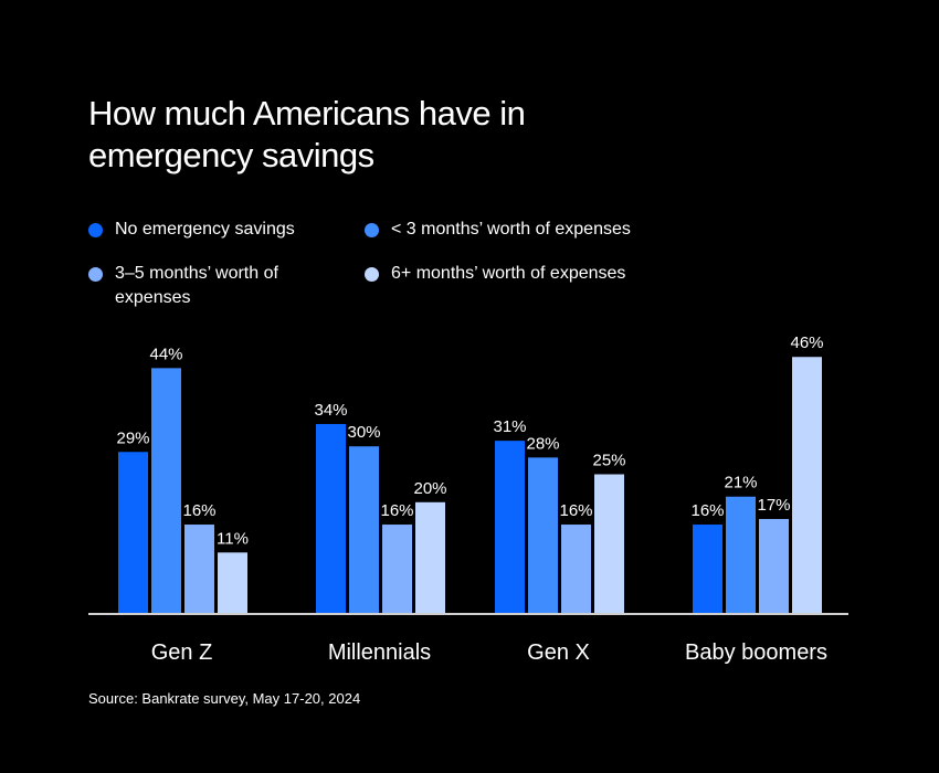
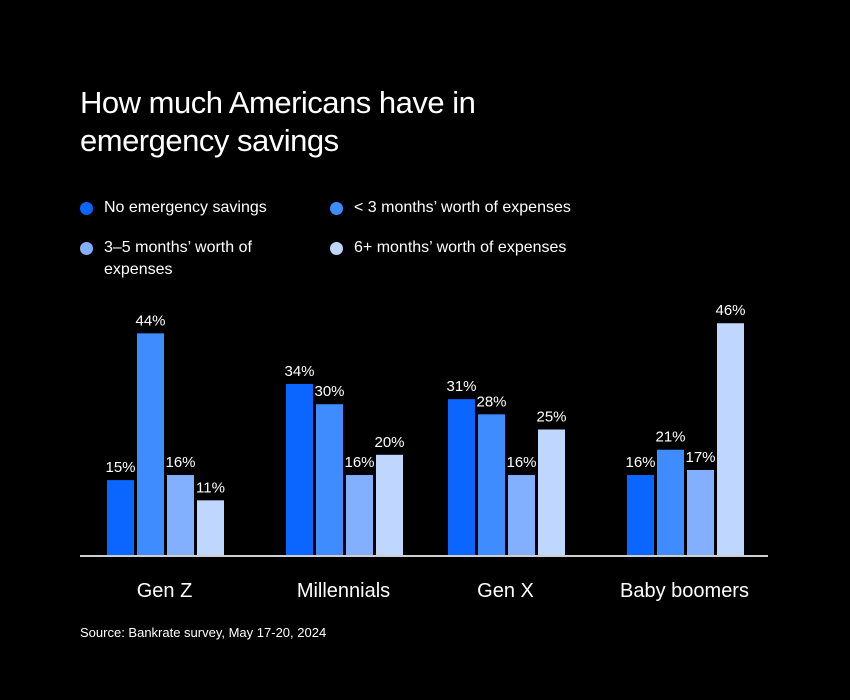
No emergency savings/Gen Z: 29% -> 15%
